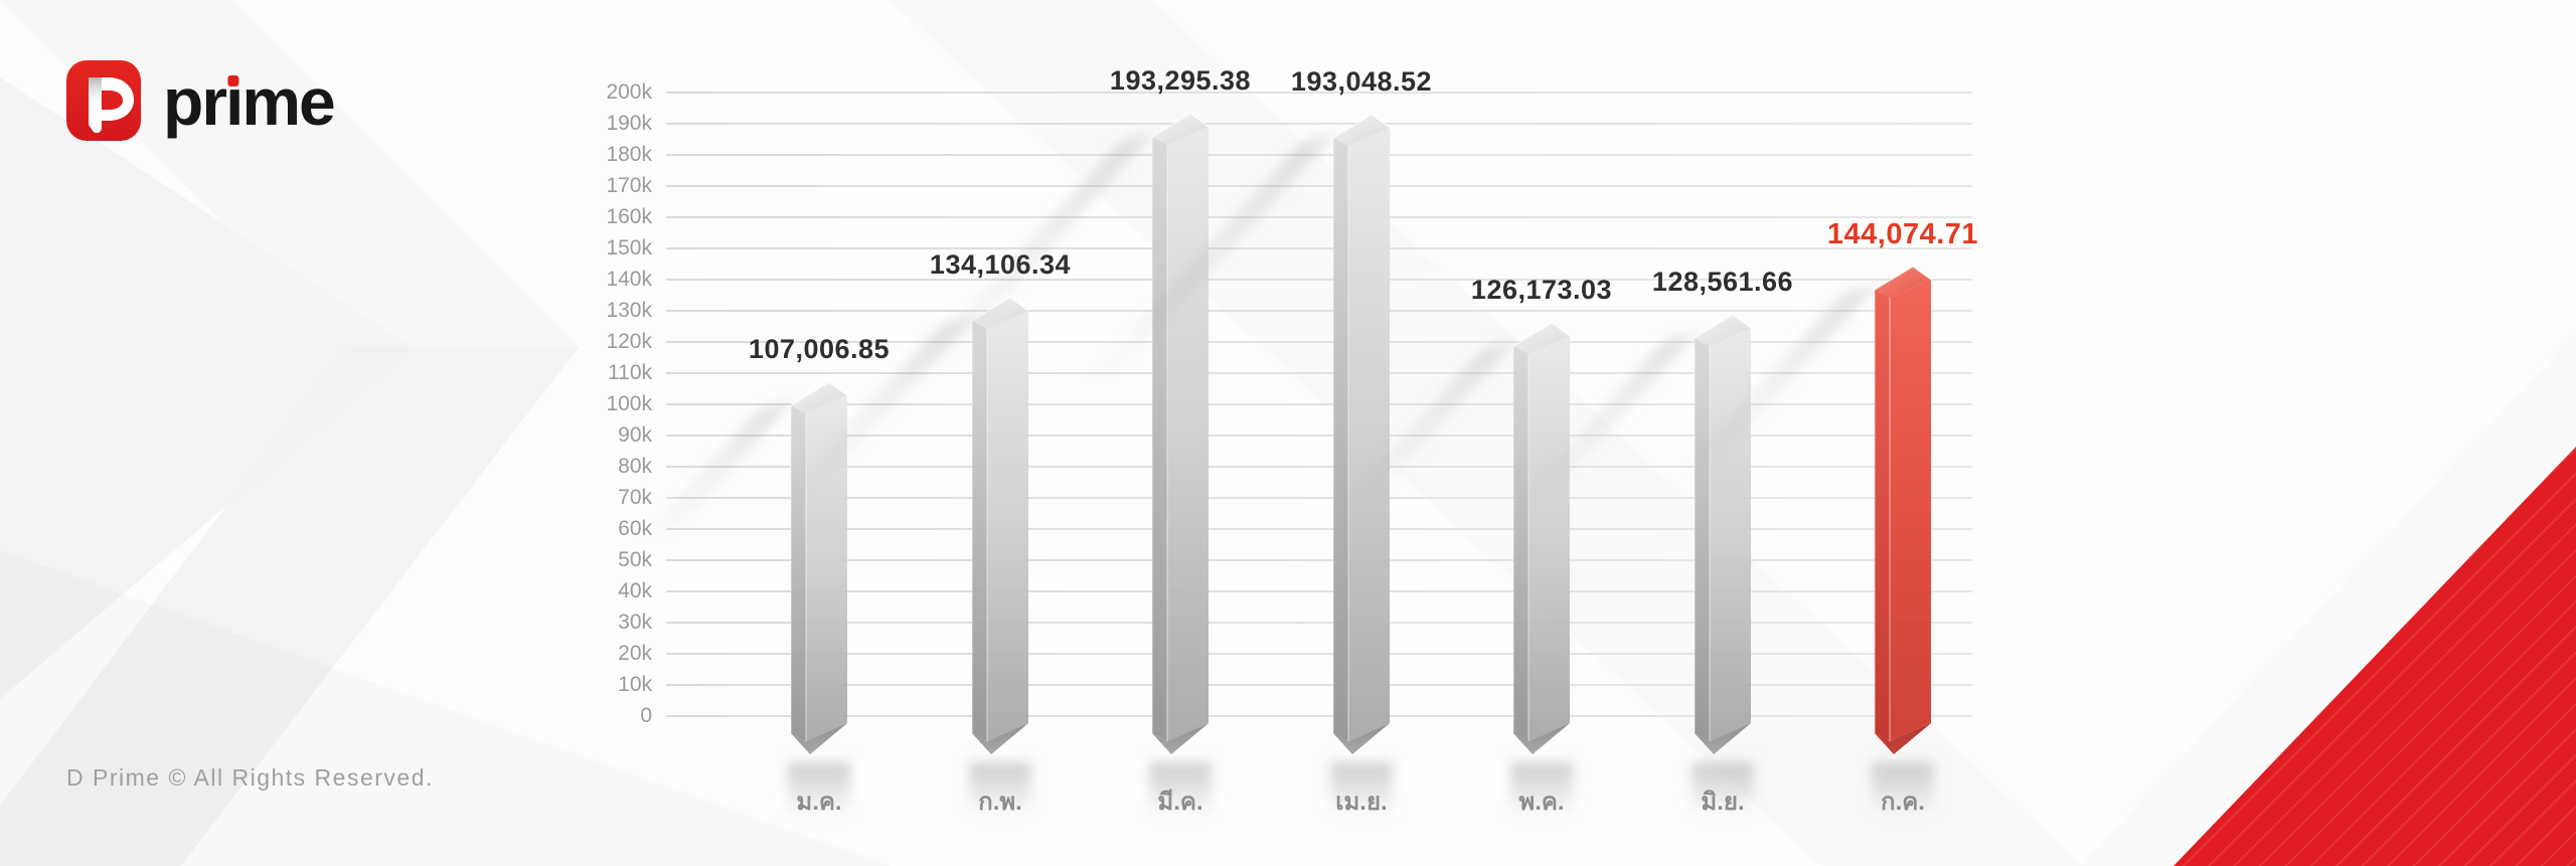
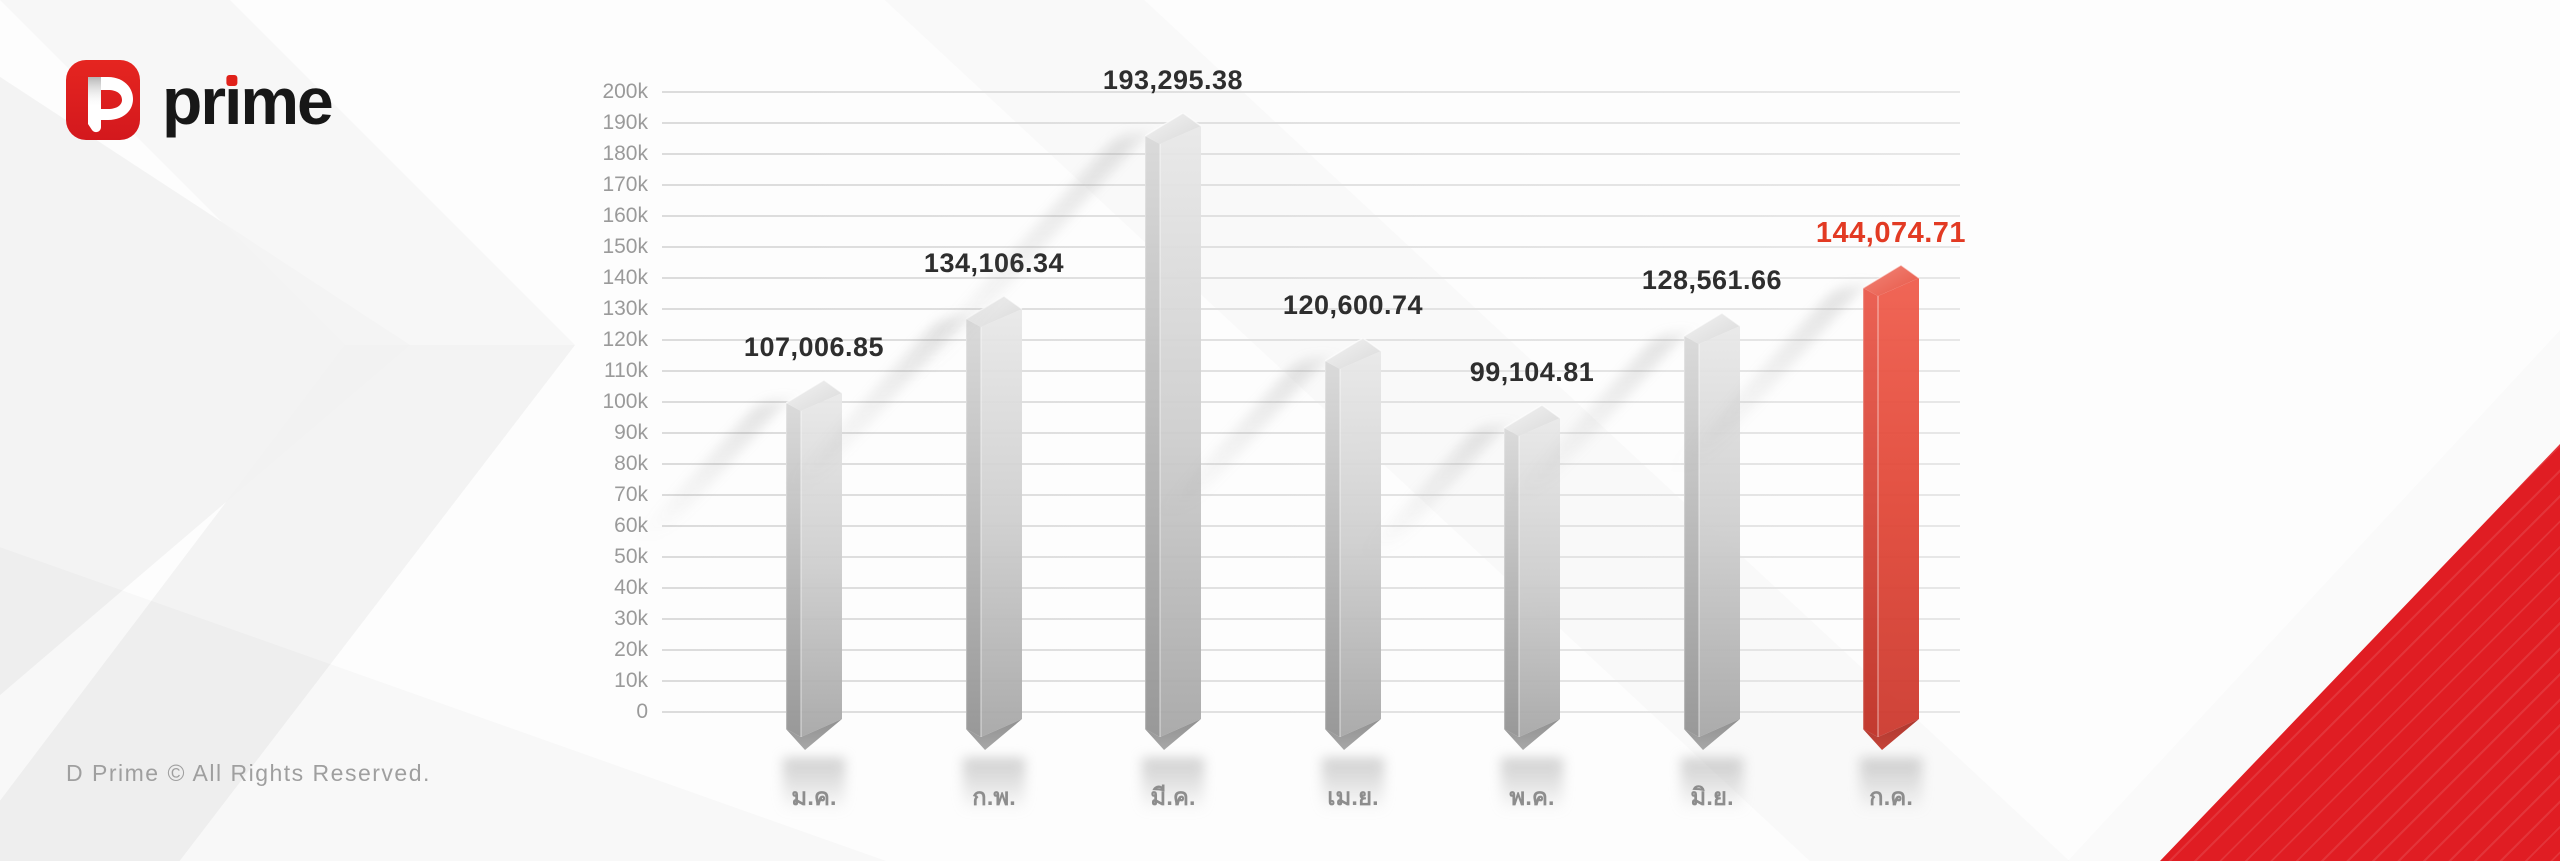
เม.ย.: 193,048.52 -> 120,600.74
พ.ค.: 126,173.03 -> 99,104.81
